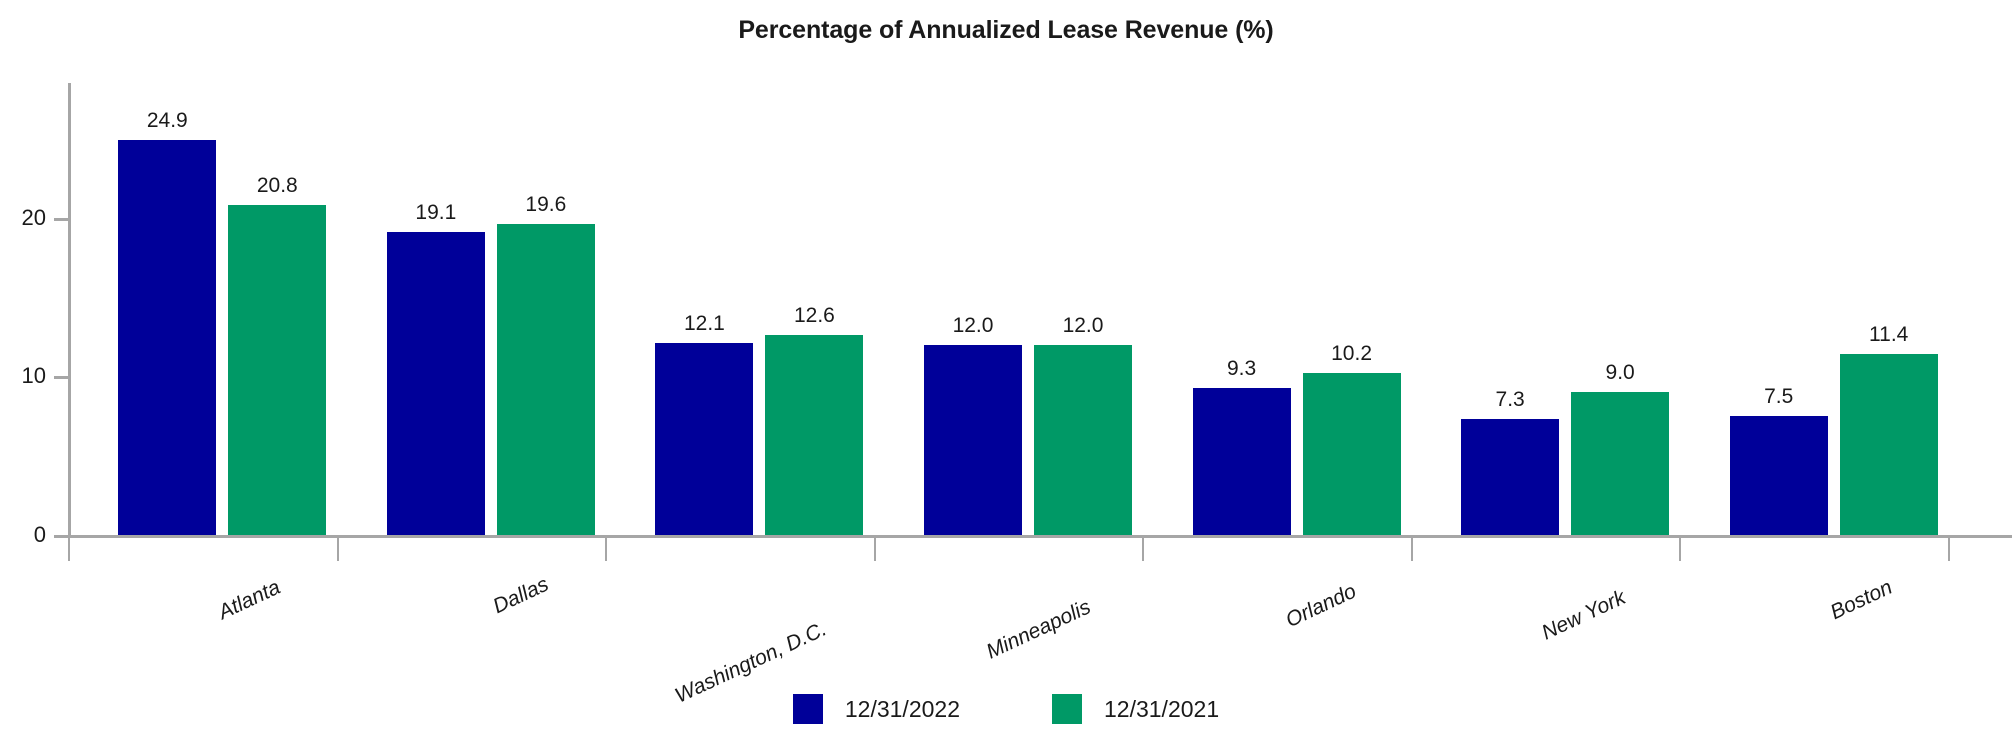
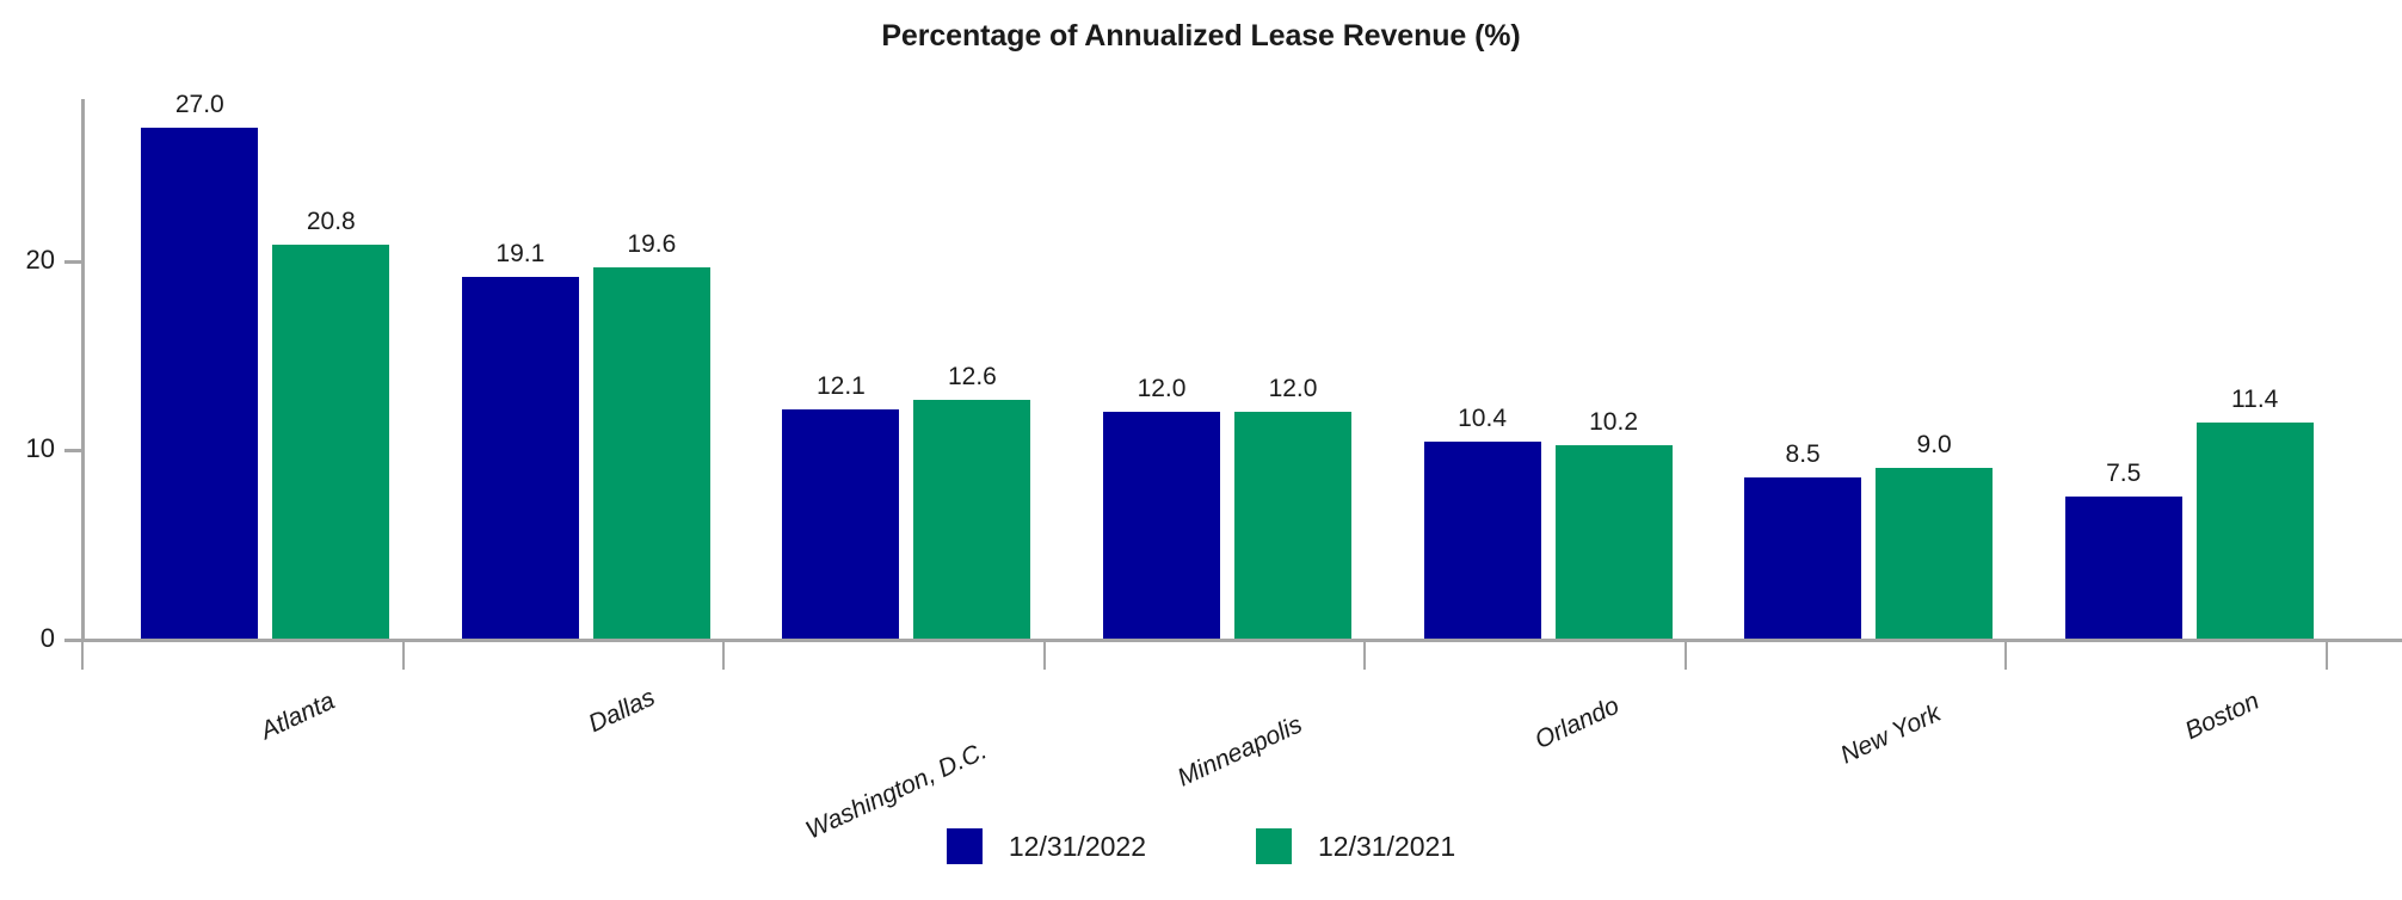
12/31/2022/Atlanta: 24.9 -> 27.0
12/31/2022/Orlando: 9.3 -> 10.4
12/31/2022/New York: 7.3 -> 8.5
